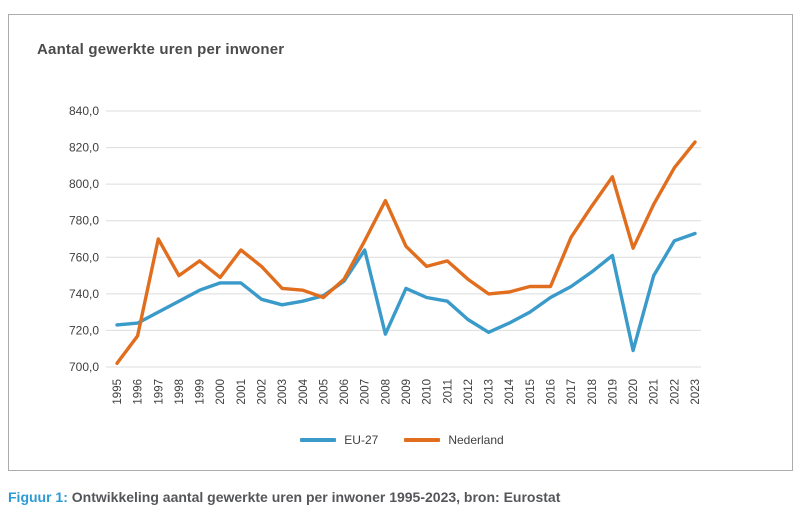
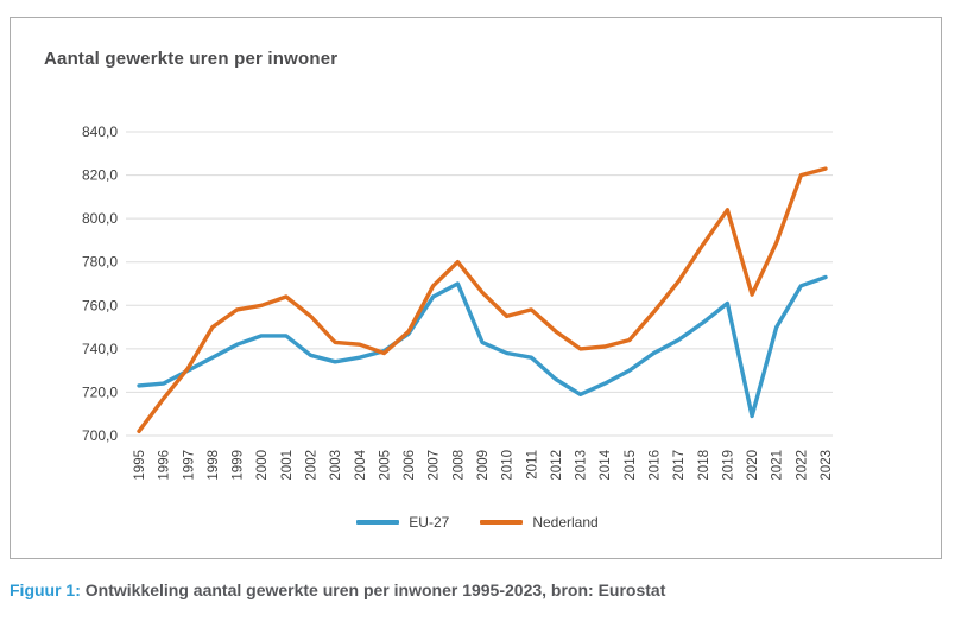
Nederland/1997: 770 -> 731
Nederland/2000: 749 -> 760
EU-27/2008: 718 -> 770
Nederland/2008: 791 -> 780
Nederland/2016: 744 -> 757
Nederland/2022: 809 -> 820
